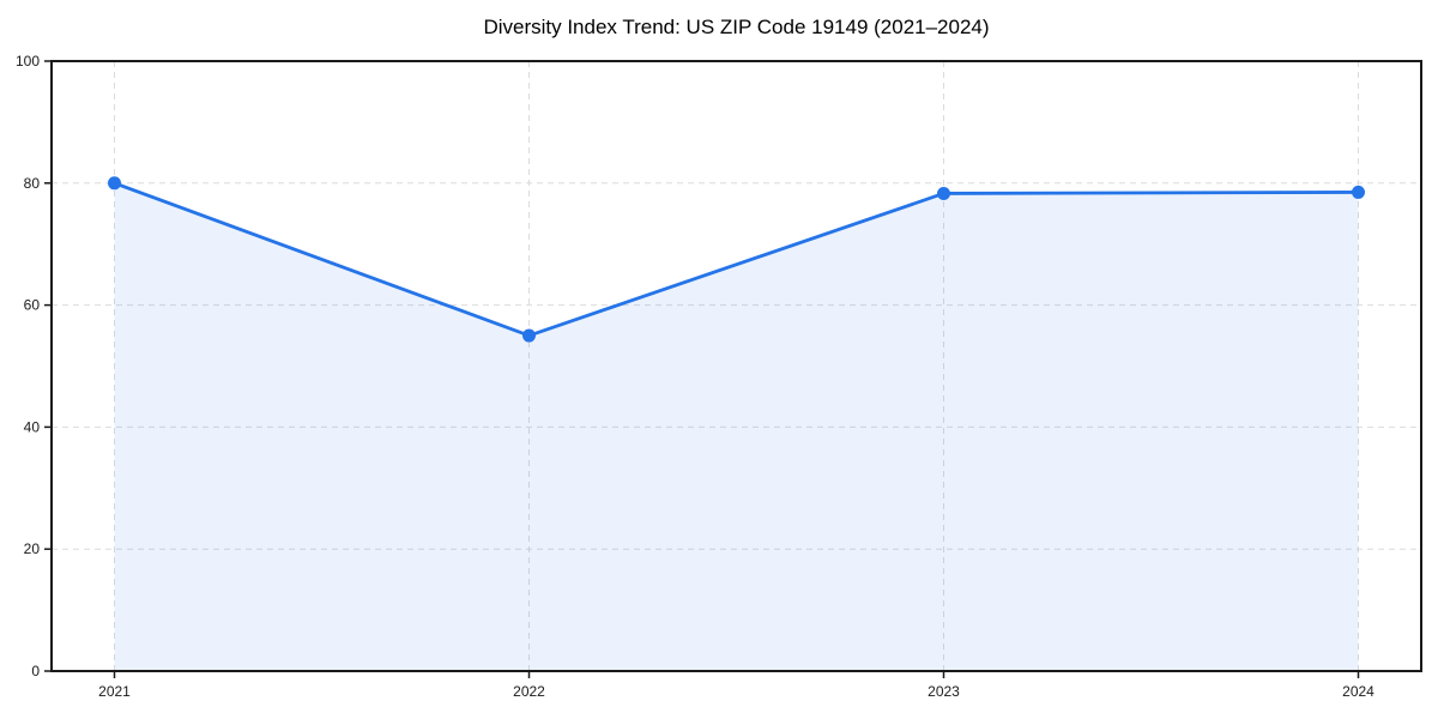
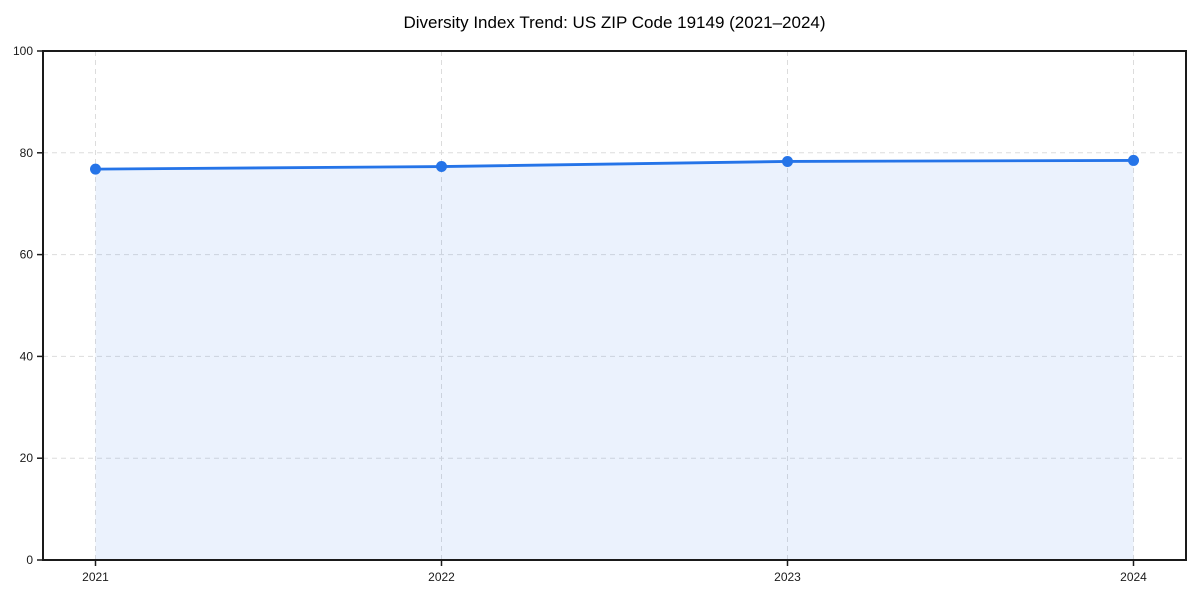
2021: 80 -> 77
2022: 55 -> 77
